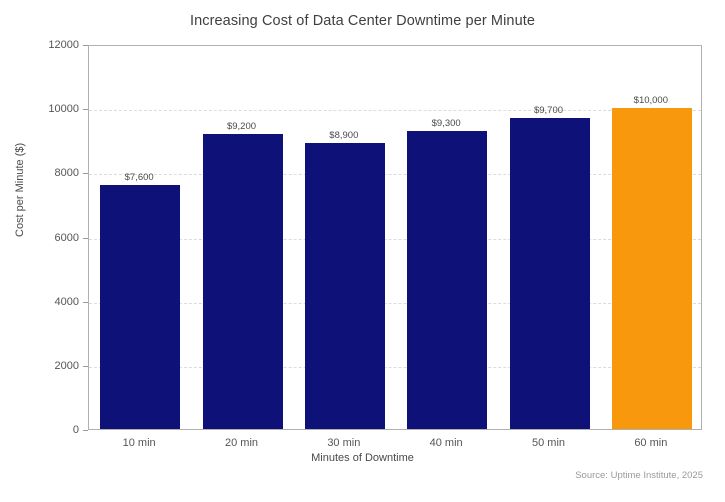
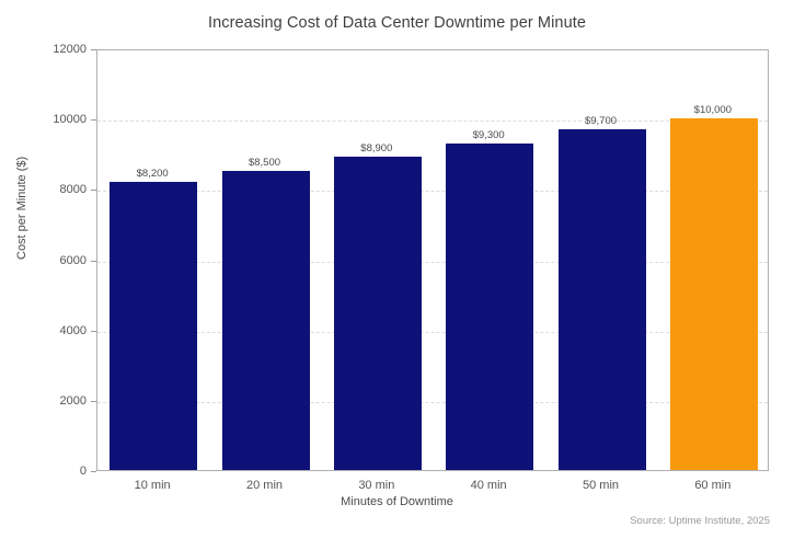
10 min: $7,600 -> $8,200
20 min: $9,200 -> $8,500
